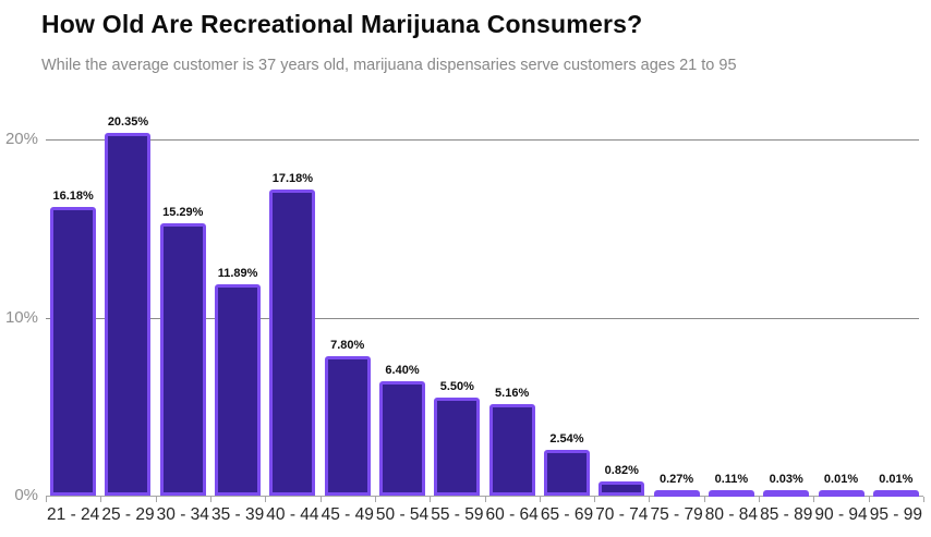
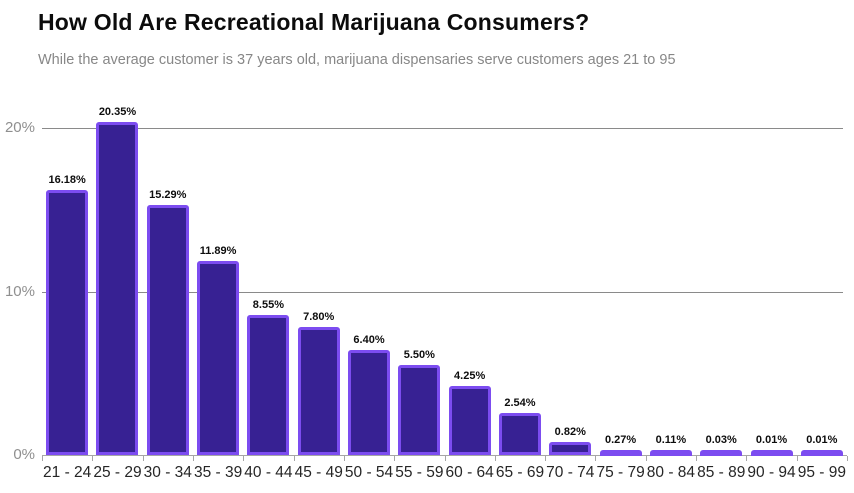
40 - 44: 17.18% -> 8.55%
60 - 64: 5.16% -> 4.25%
